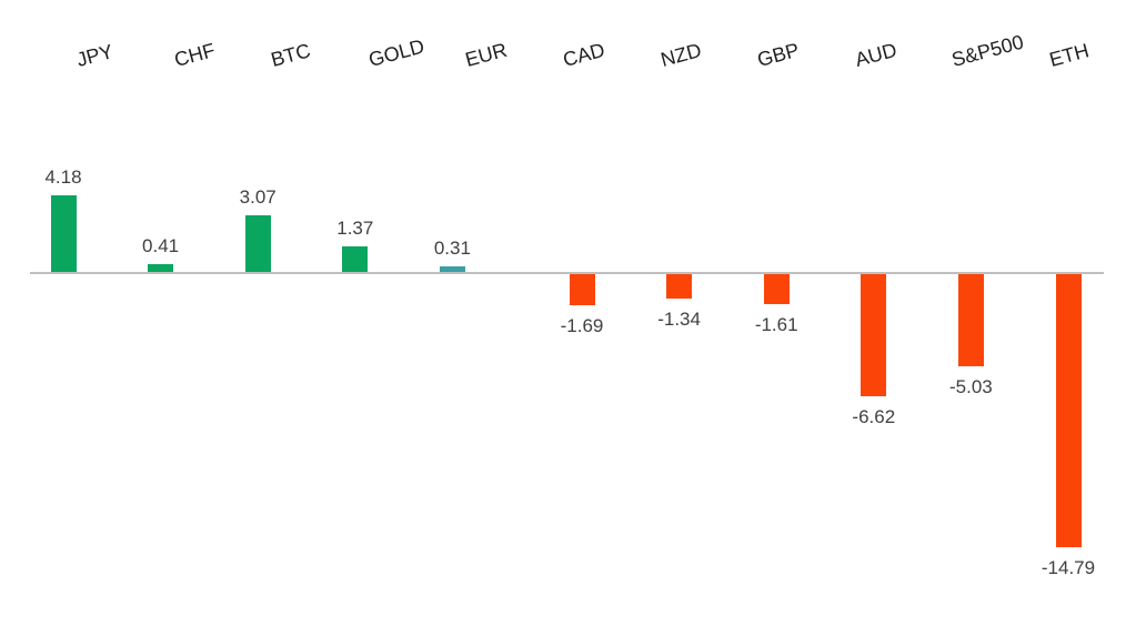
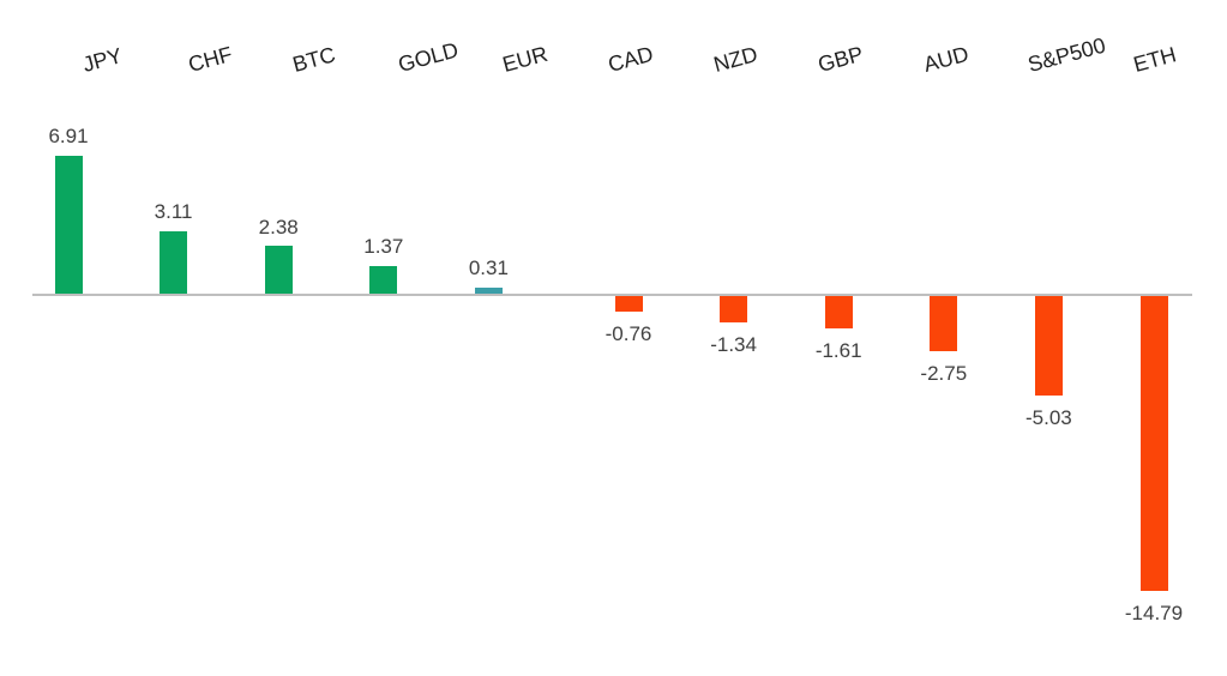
JPY: 4.18 -> 6.91
CHF: 0.41 -> 3.11
BTC: 3.07 -> 2.38
CAD: -1.69 -> -0.76
AUD: -6.62 -> -2.75
